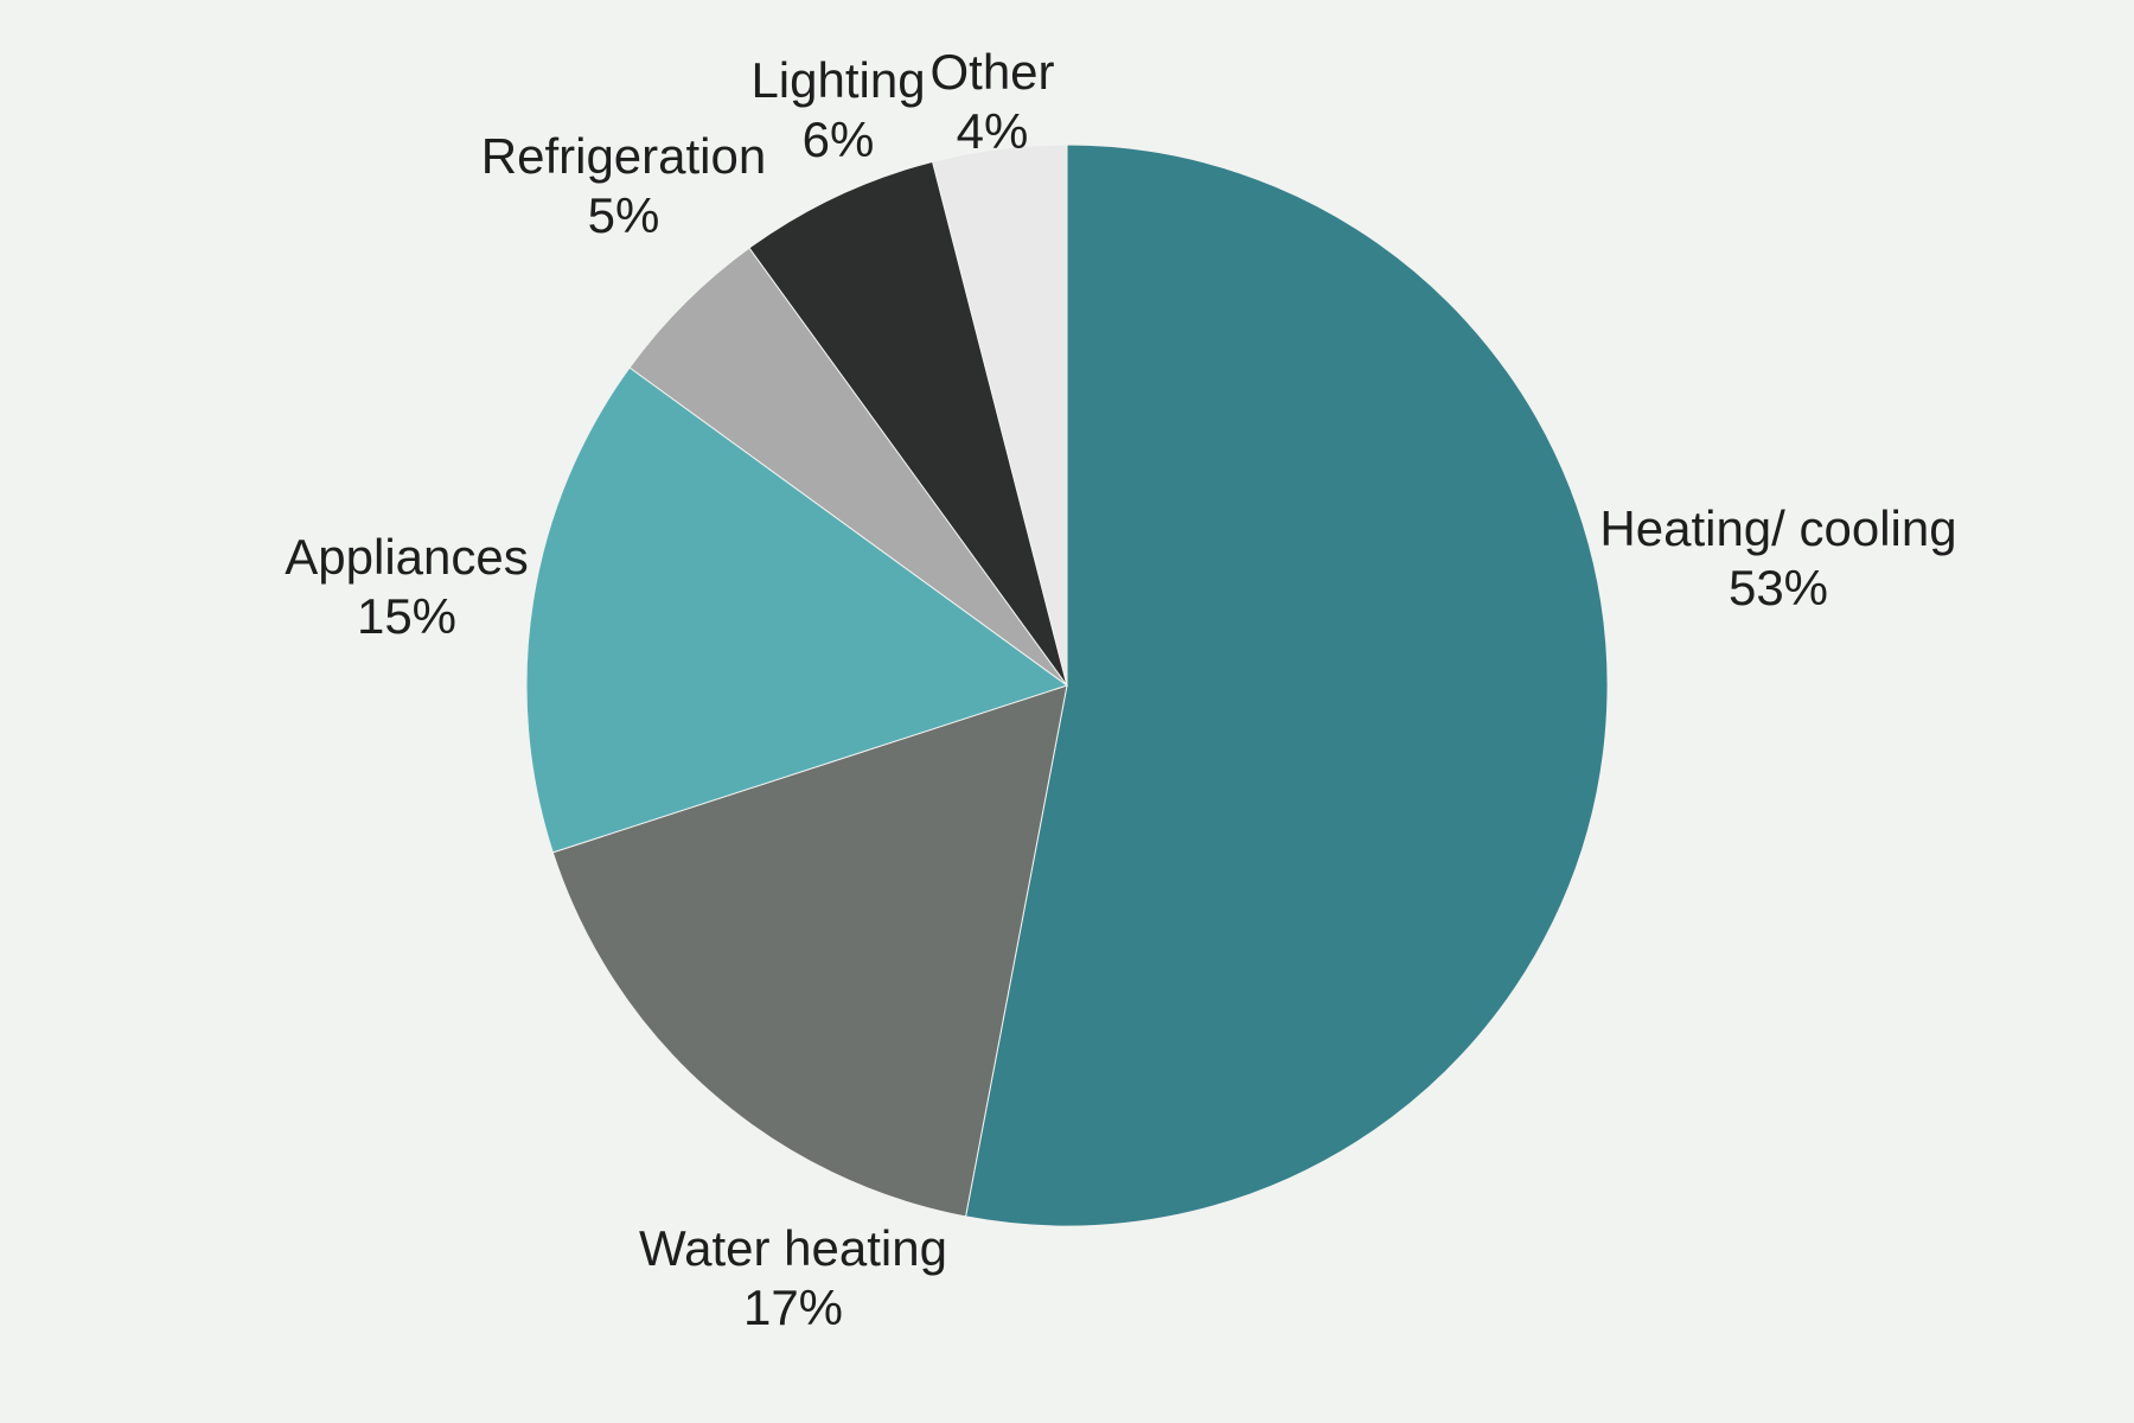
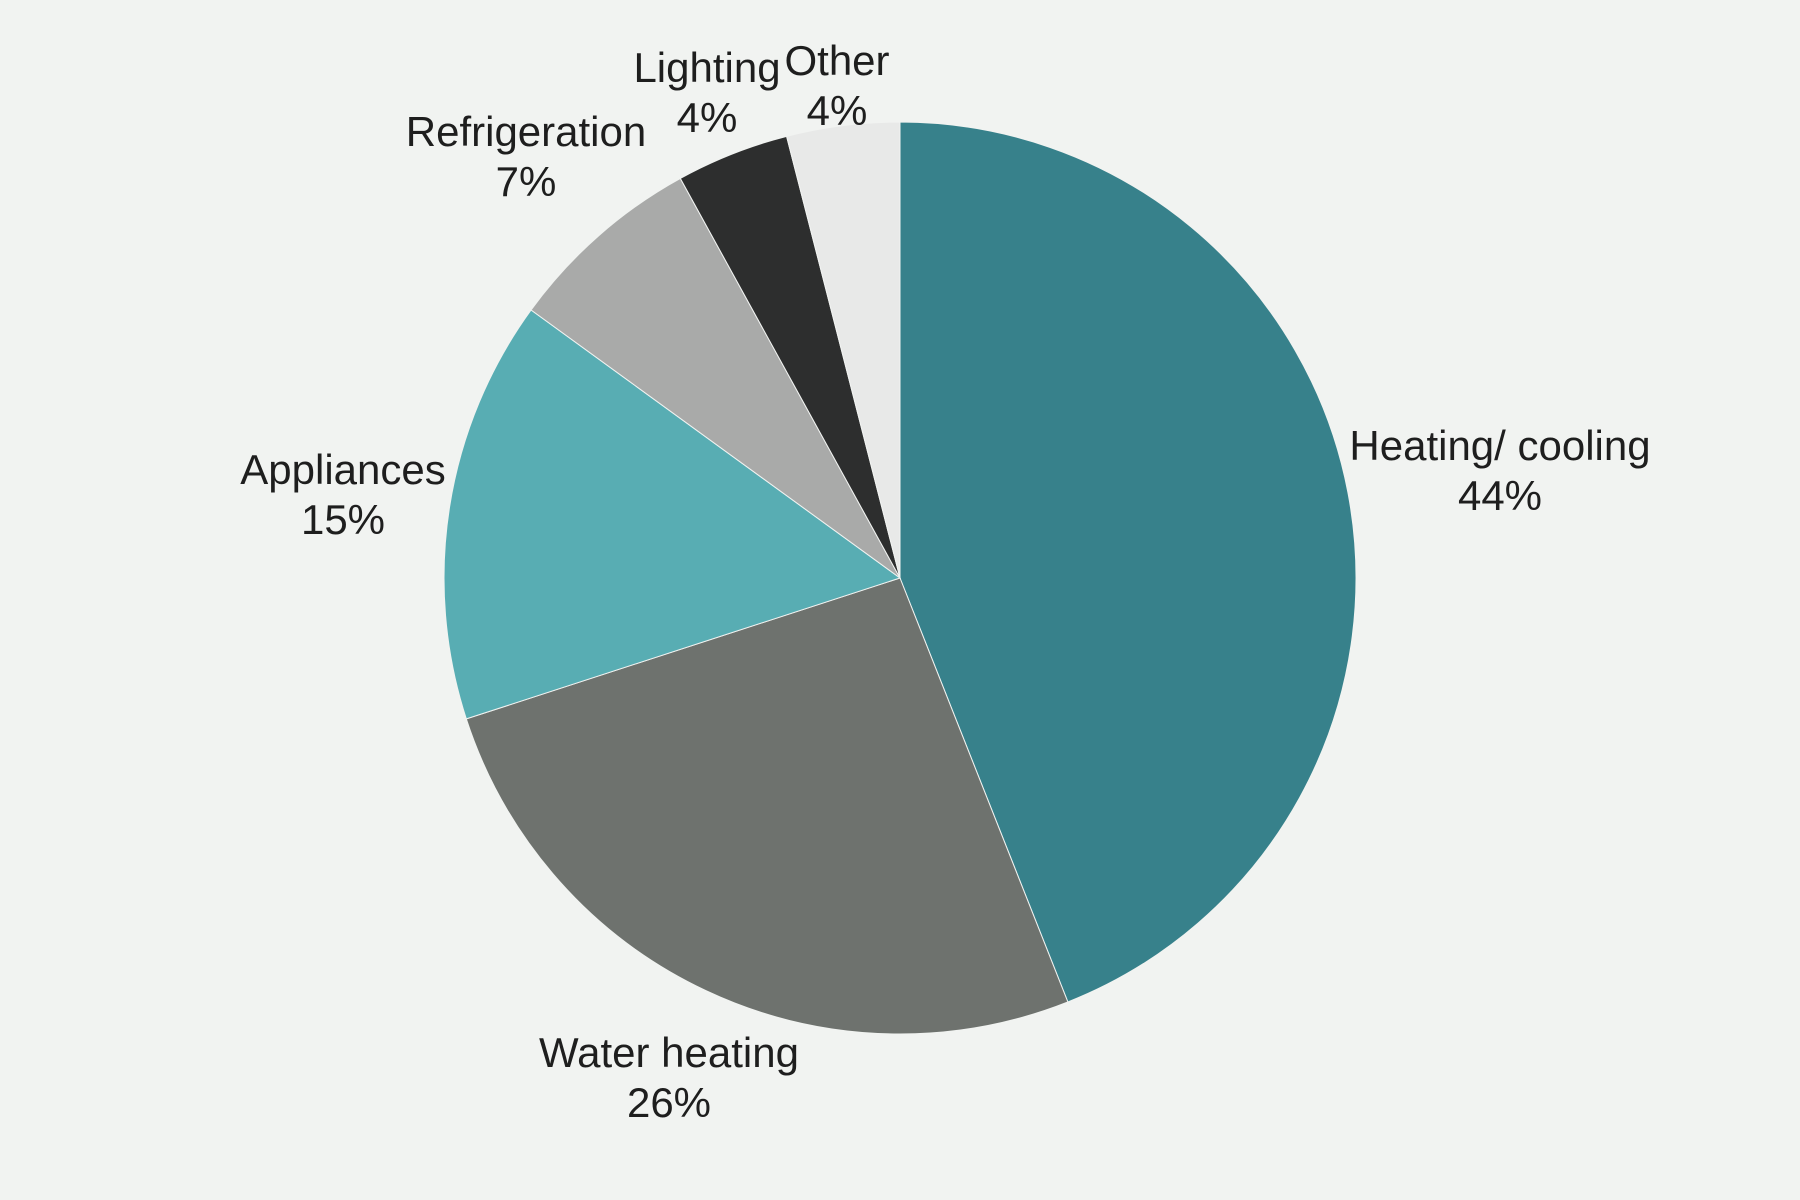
Heating/ cooling: 53% -> 44%
Water heating: 17% -> 26%
Refrigeration: 5% -> 7%
Lighting: 6% -> 4%
